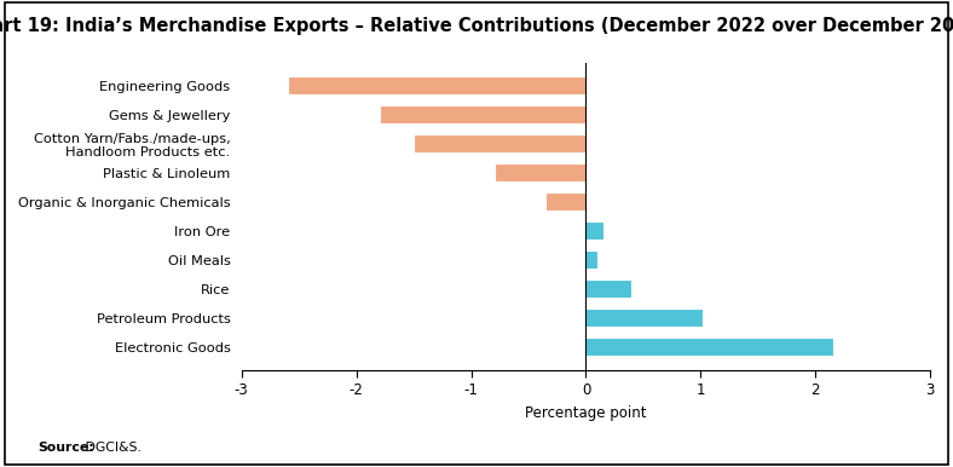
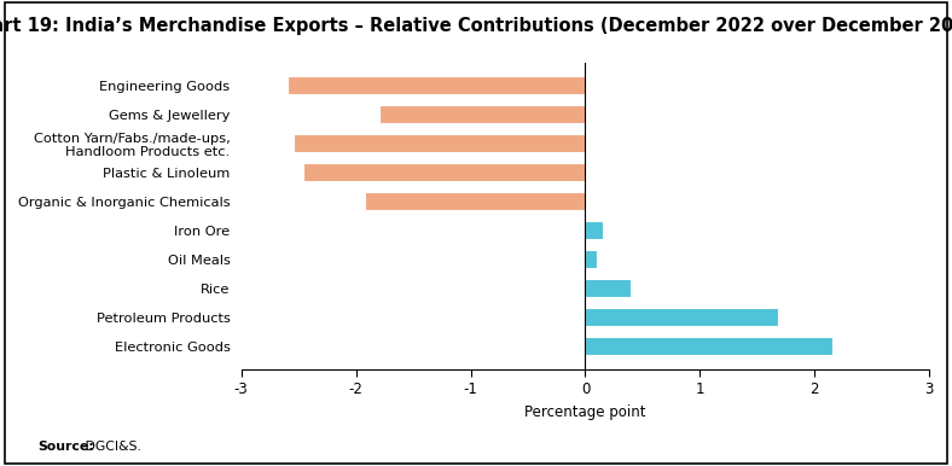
Cotton Yarn/Fabs./made-ups, Handloom Products etc.: -1.50 -> -2.54
Plastic & Linoleum: -0.80 -> -2.46
Organic & Inorganic Chemicals: -0.35 -> -1.92
Petroleum Products: 1.02 -> 1.68
